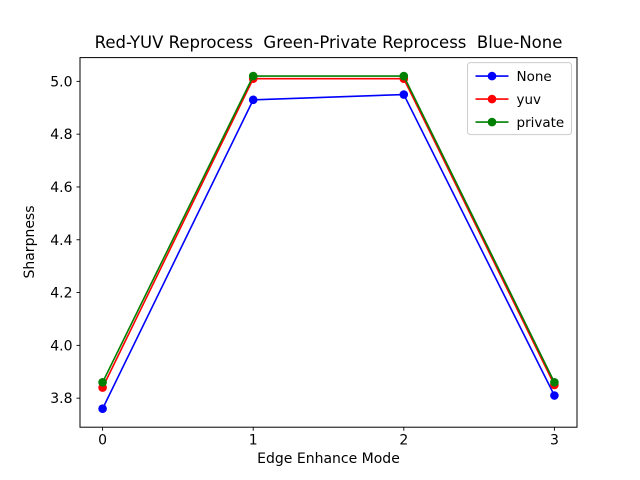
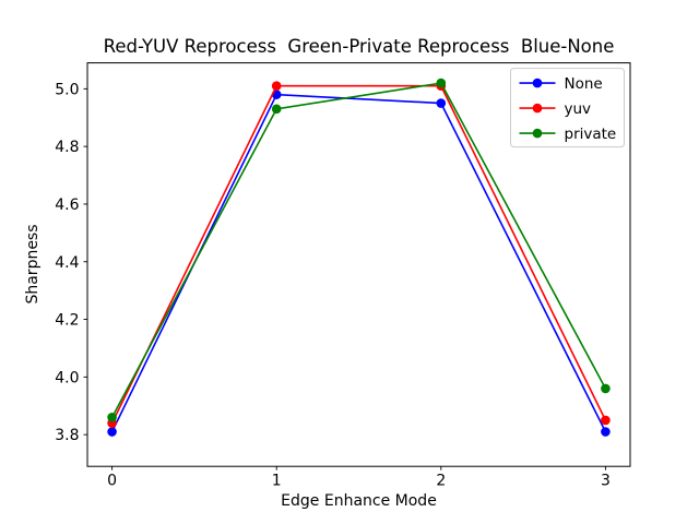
None/0: 3.76 -> 3.81
None/1: 4.93 -> 4.98
private/1: 5.02 -> 4.93
private/3: 3.86 -> 3.96
